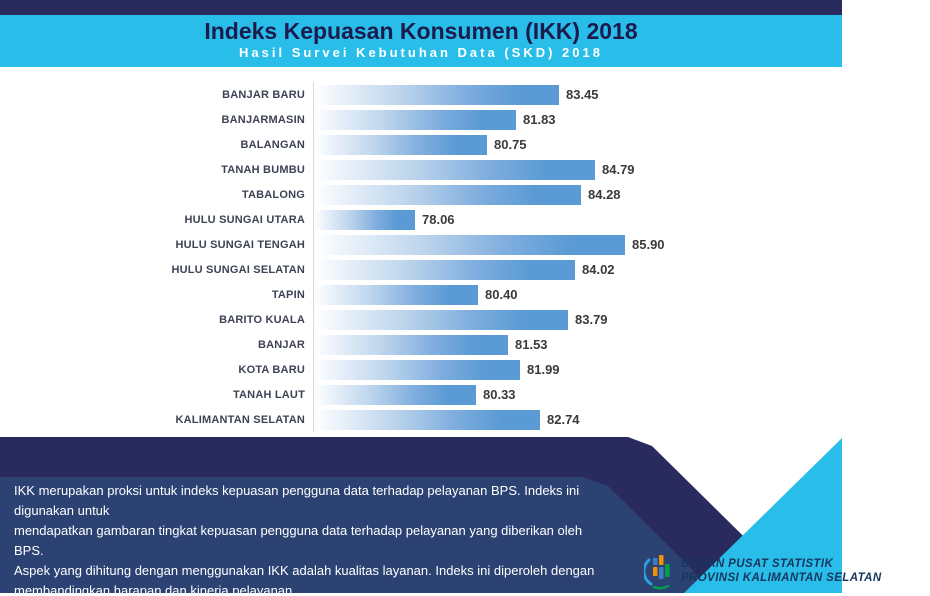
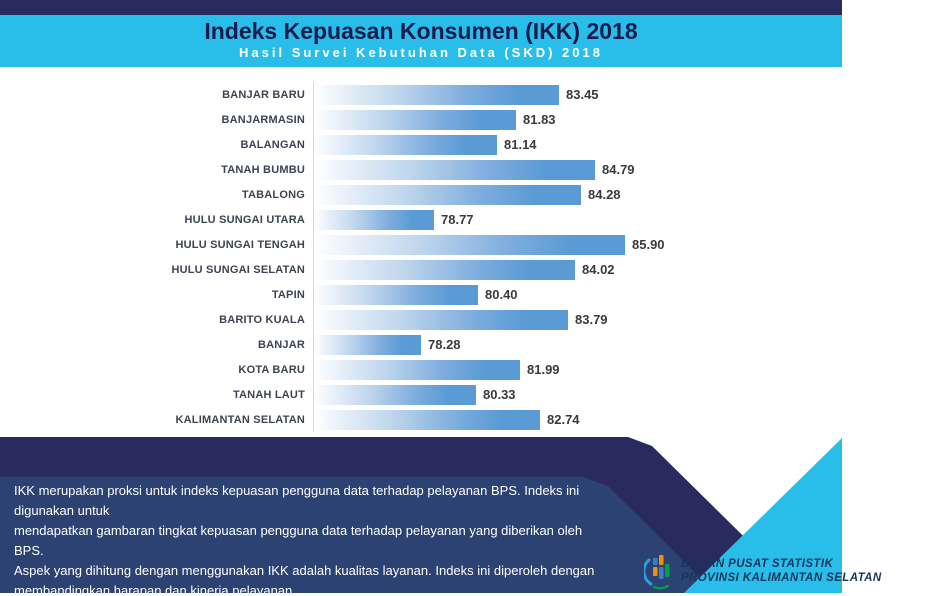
BALANGAN: 80.75 -> 81.14
HULU SUNGAI UTARA: 78.06 -> 78.77
BANJAR: 81.53 -> 78.28
